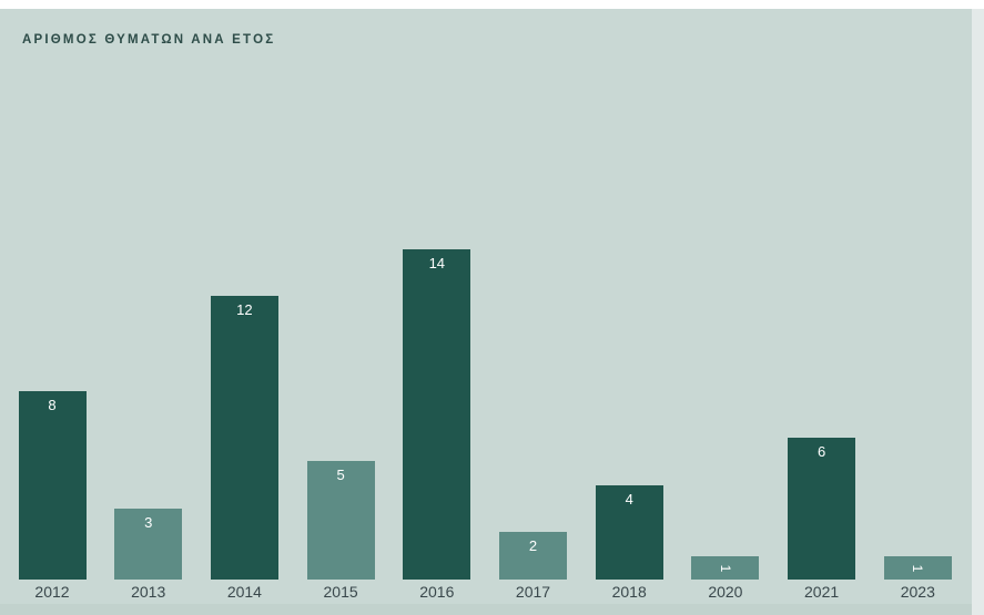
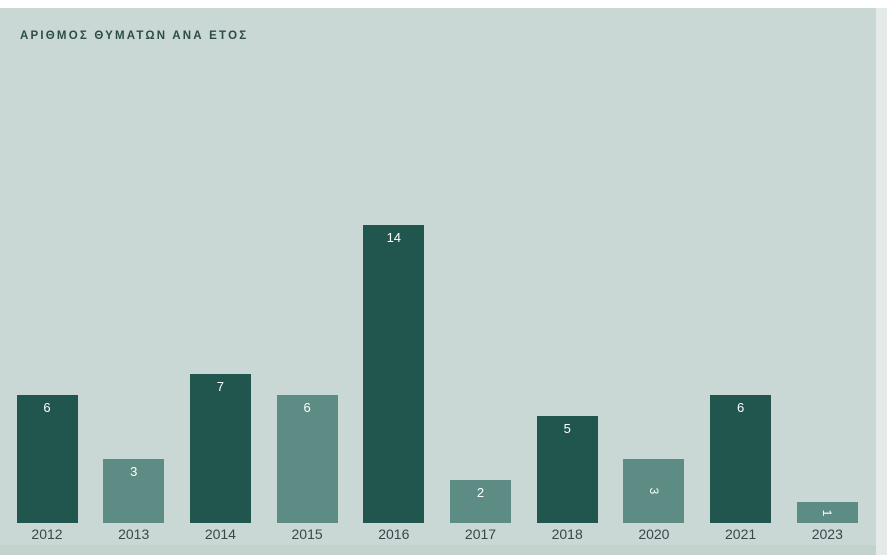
2012: 8 -> 6
2014: 12 -> 7
2015: 5 -> 6
2018: 4 -> 5
2020: 1 -> 3
